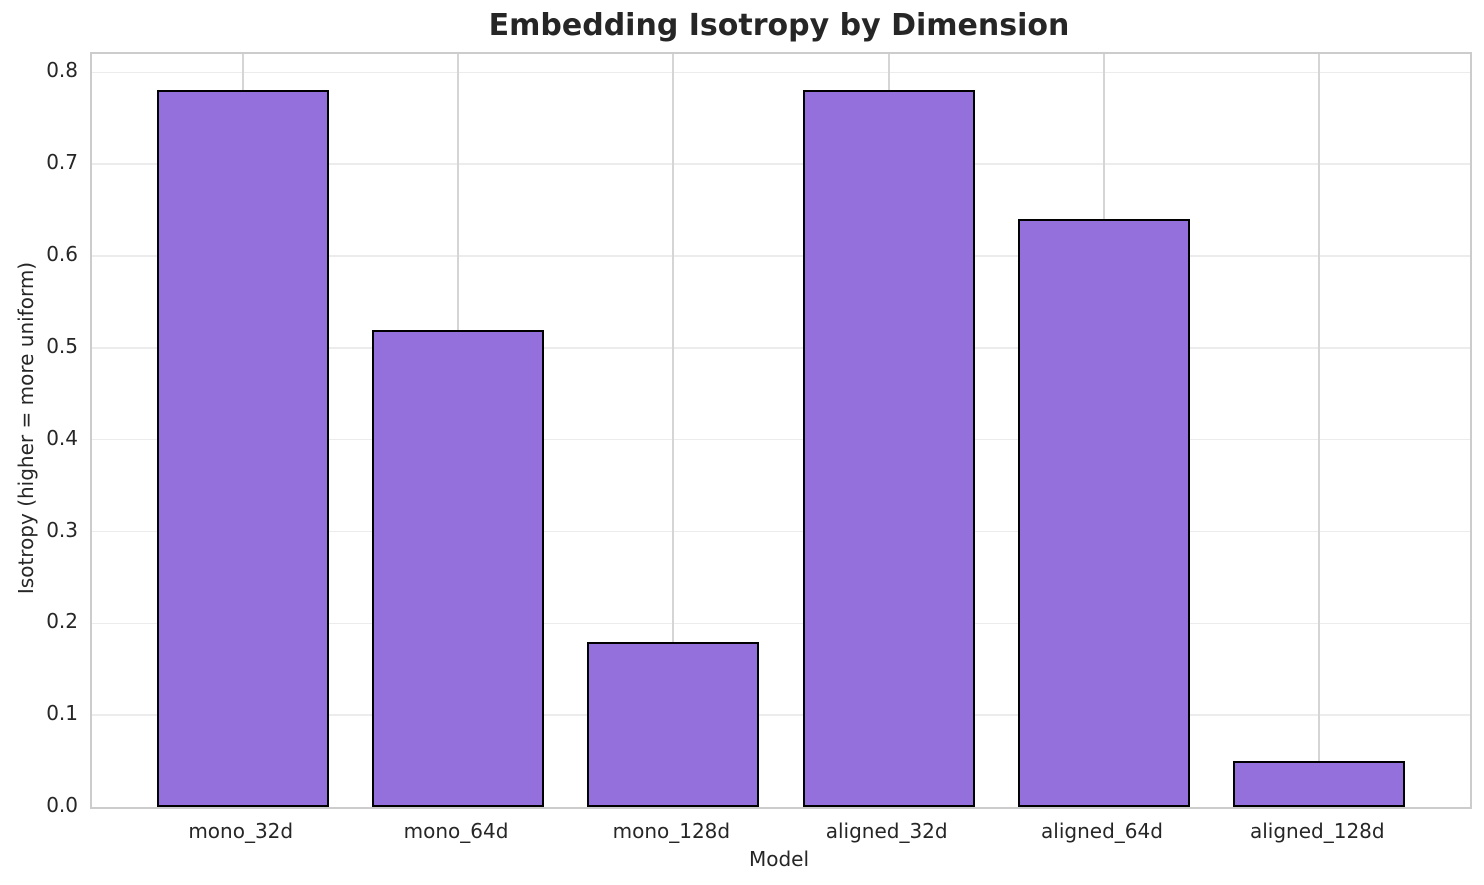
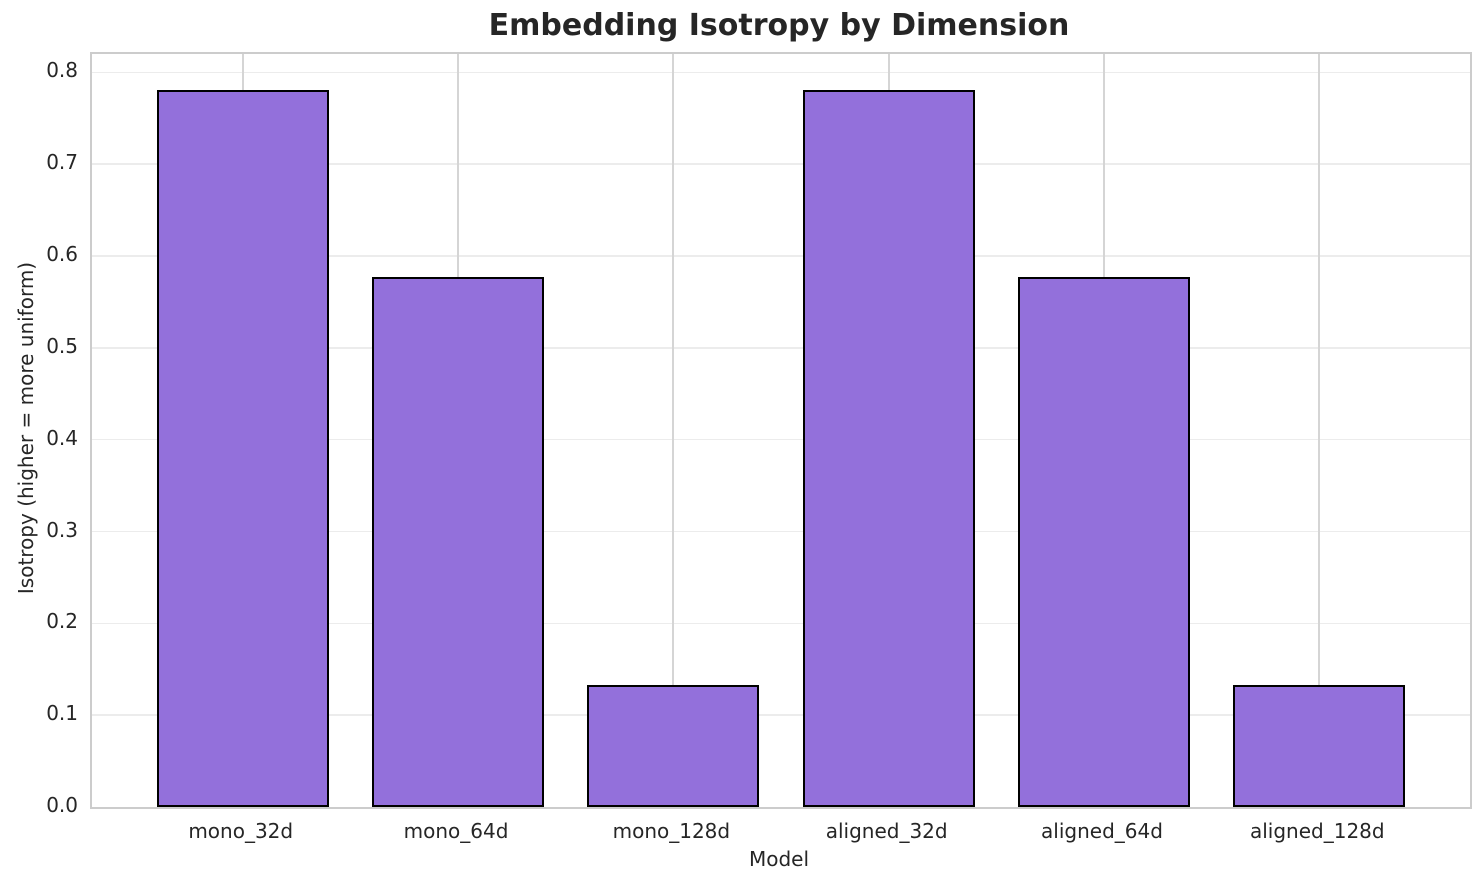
mono_64d: 0.52 -> 0.58
mono_128d: 0.18 -> 0.13
aligned_64d: 0.64 -> 0.58
aligned_128d: 0.05 -> 0.13
